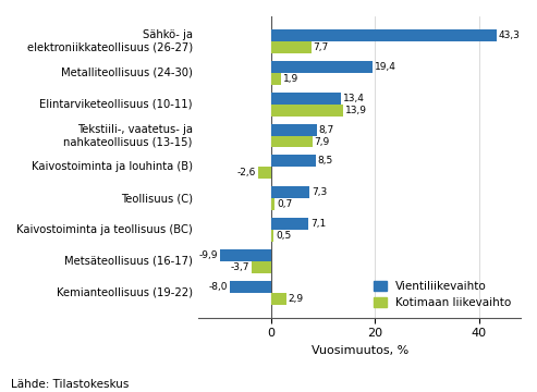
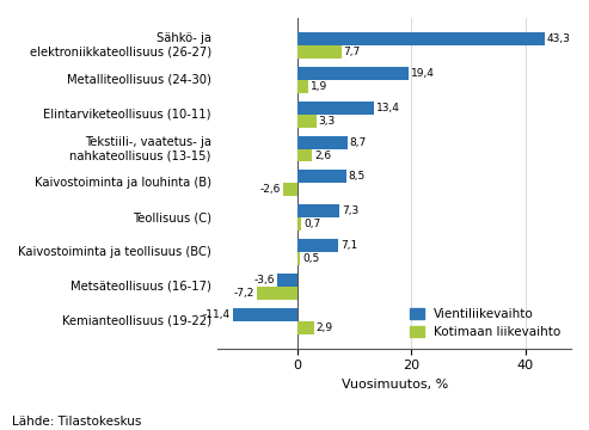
Kotimaan liikevaihto/Elintarviketeollisuus (10-11): 13,9 -> 3,3
Kotimaan liikevaihto/Tekstiili-, vaatetus- ja nahkateollisuus (13-15): 7,9 -> 2,6
Vientiliikevaihto/Metsäteollisuus (16-17): -9,9 -> -3,6
Kotimaan liikevaihto/Metsäteollisuus (16-17): -3,7 -> -7,2
Vientiliikevaihto/Kemianteollisuus (19-22): -8,0 -> -11,4
